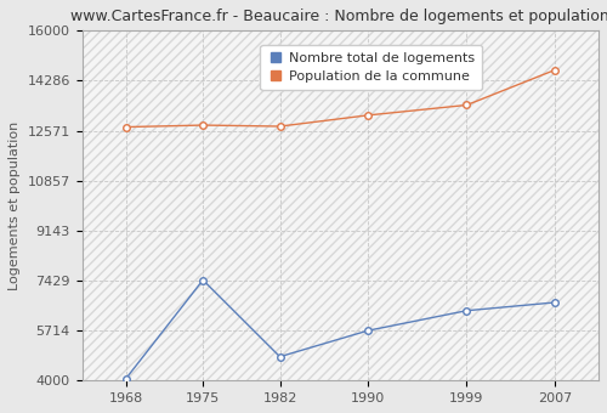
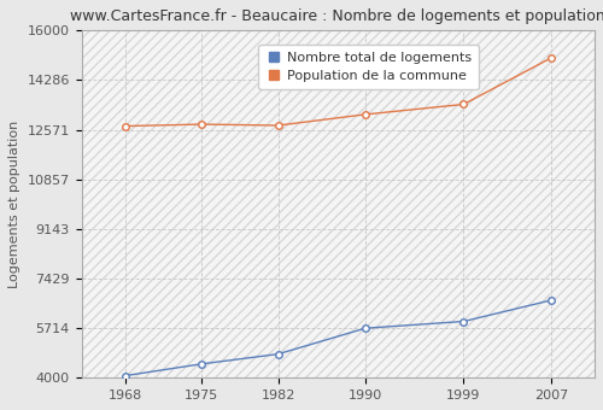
Nombre total de logements/1975: 7450 -> 4480
Nombre total de logements/1999: 6400 -> 5950
Population de la commune/2007: 14650 -> 15050
